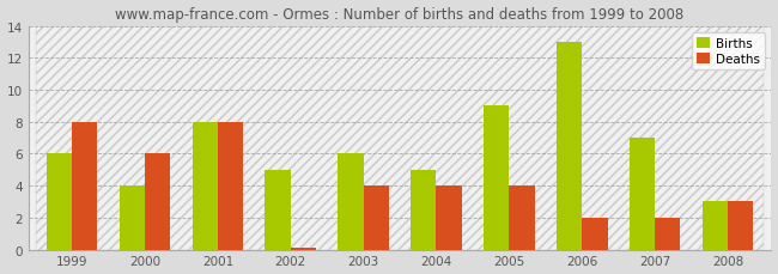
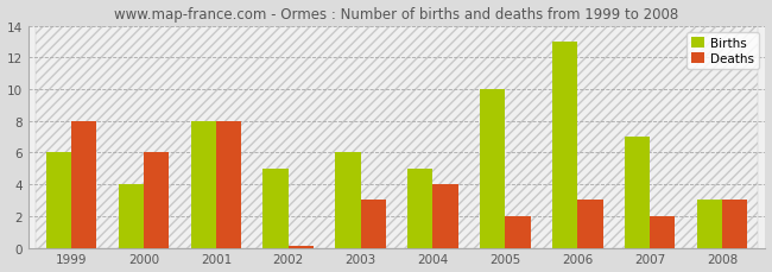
Deaths/2003: 4.0 -> 3.0
Births/2005: 9 -> 10
Deaths/2005: 4.0 -> 2.0
Deaths/2006: 2.0 -> 3.0
